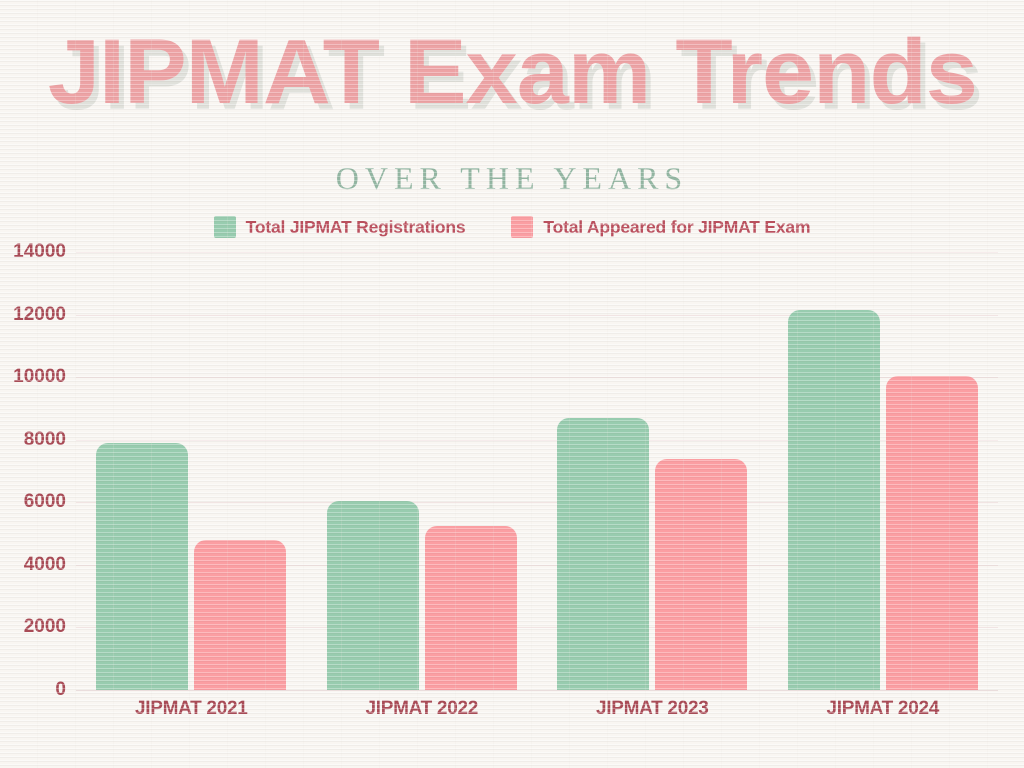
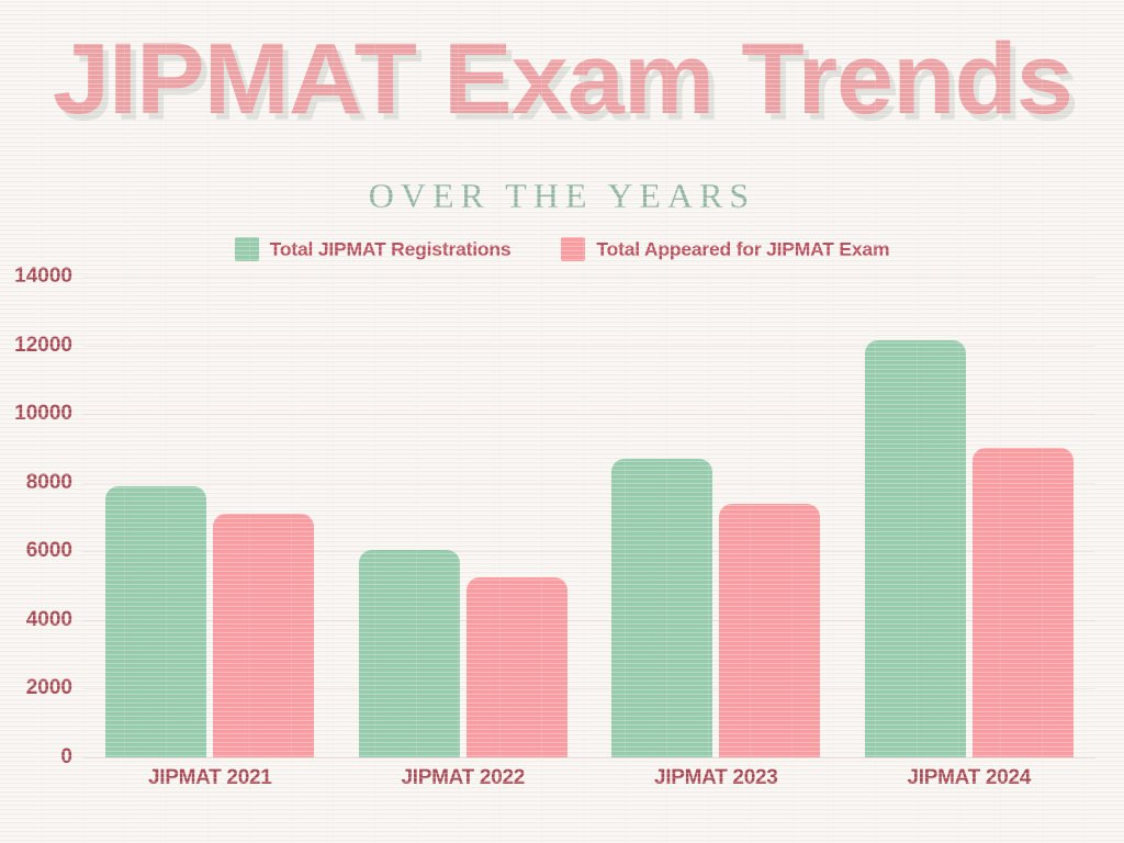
Total Appeared for JIPMAT Exam/JIPMAT 2021: 4800 -> 7100
Total Appeared for JIPMAT Exam/JIPMAT 2024: 10000 -> 9000
